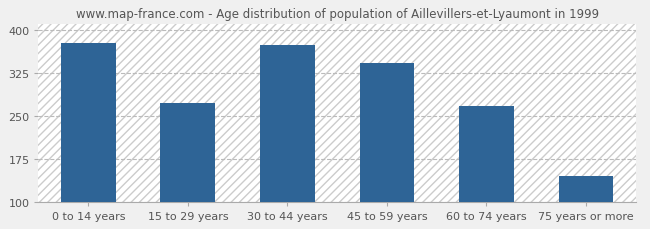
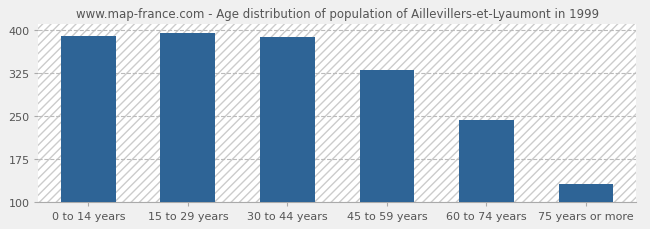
0 to 14 years: 378 -> 390
15 to 29 years: 272 -> 395
30 to 44 years: 374 -> 388
45 to 59 years: 342 -> 330
60 to 74 years: 268 -> 242
75 years or more: 144 -> 130
